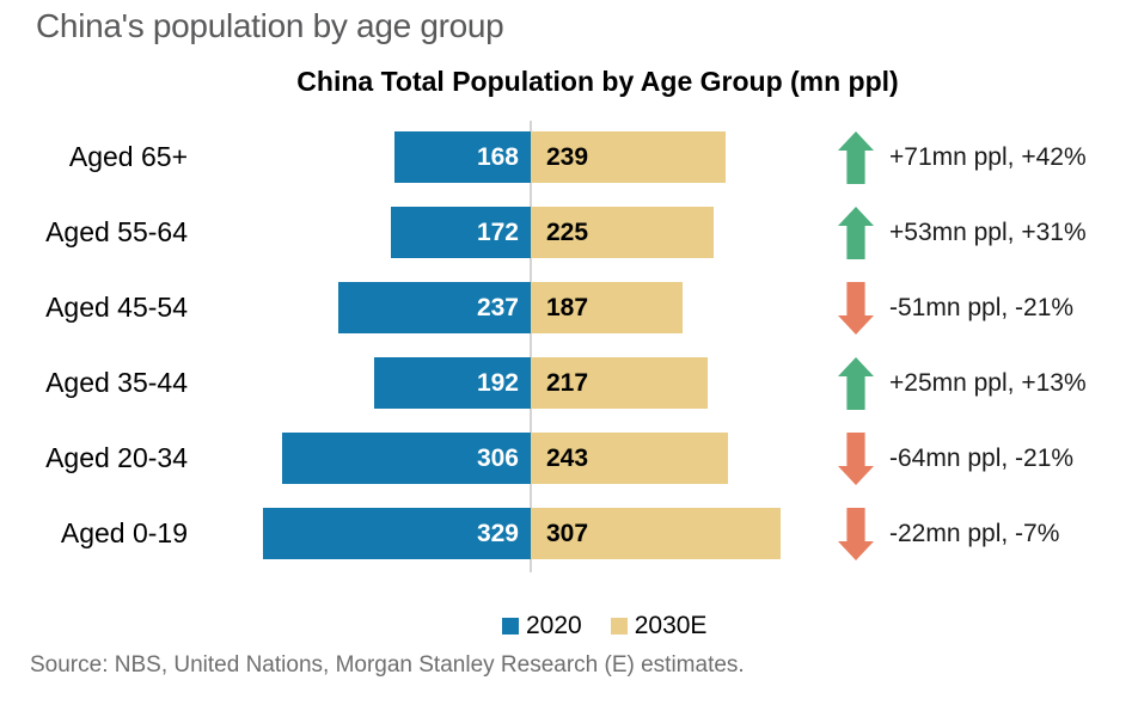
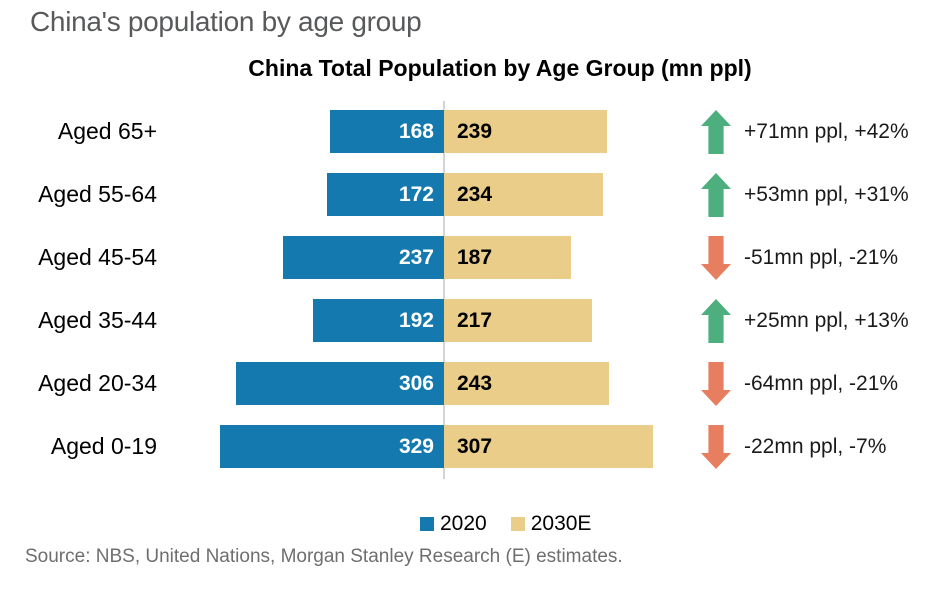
2030E/Aged 55-64: 225 -> 234
